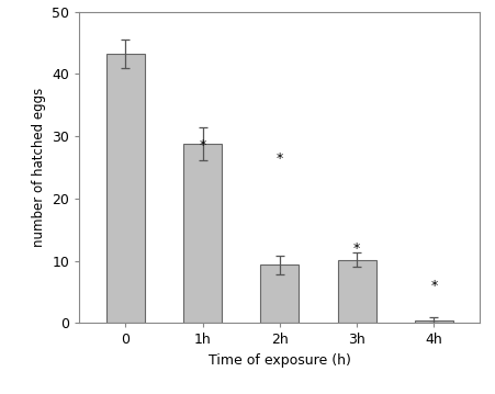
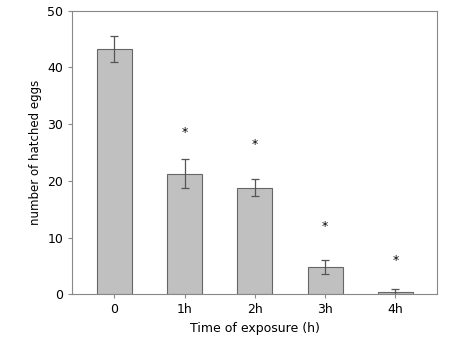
1h: 28.8 -> 21.3
2h: 9.4 -> 18.8
3h: 10.2 -> 4.8
